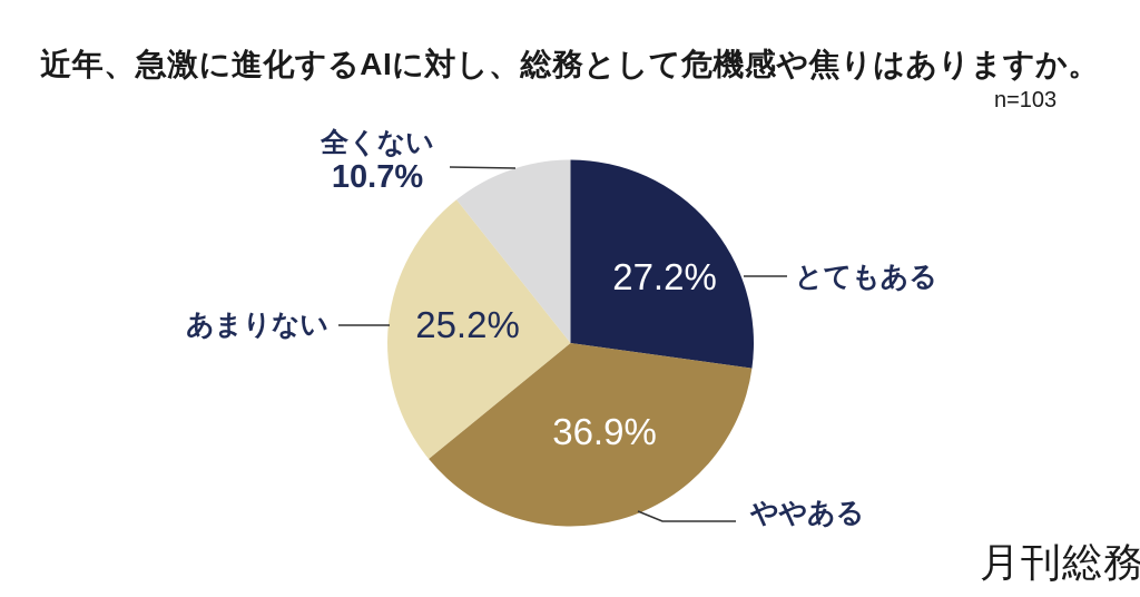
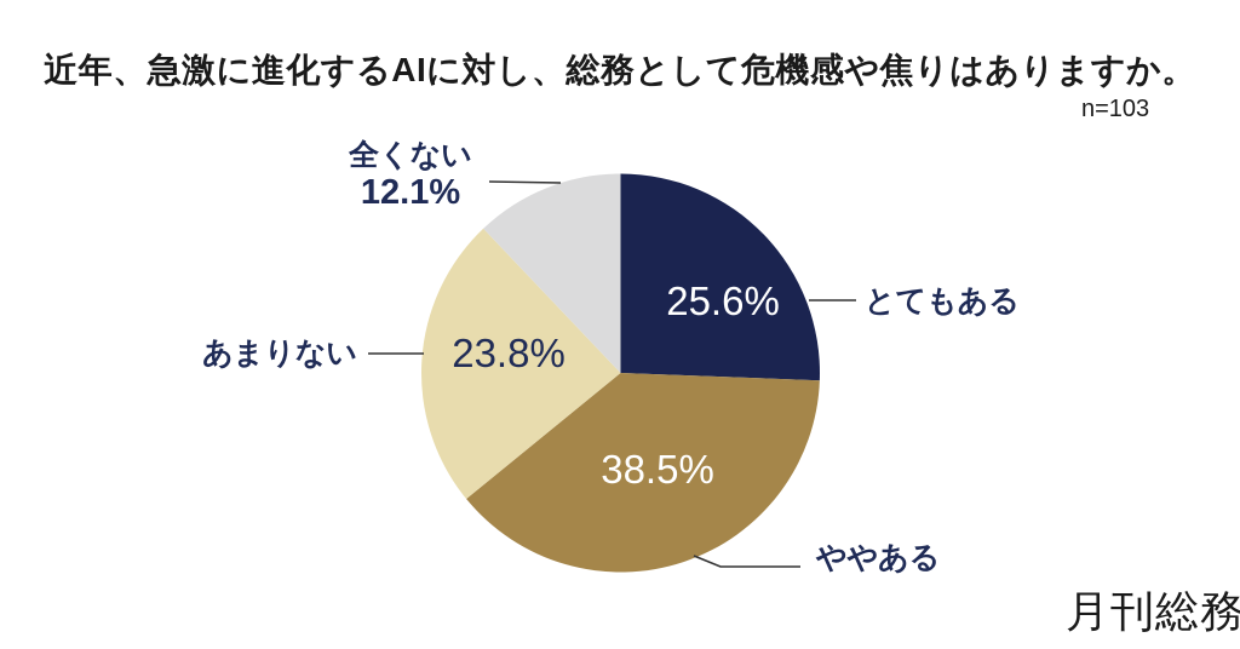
とてもある: 27.2% -> 25.6%
ややある: 36.9% -> 38.5%
あまりない: 25.2% -> 23.8%
全くない: 10.7% -> 12.1%
